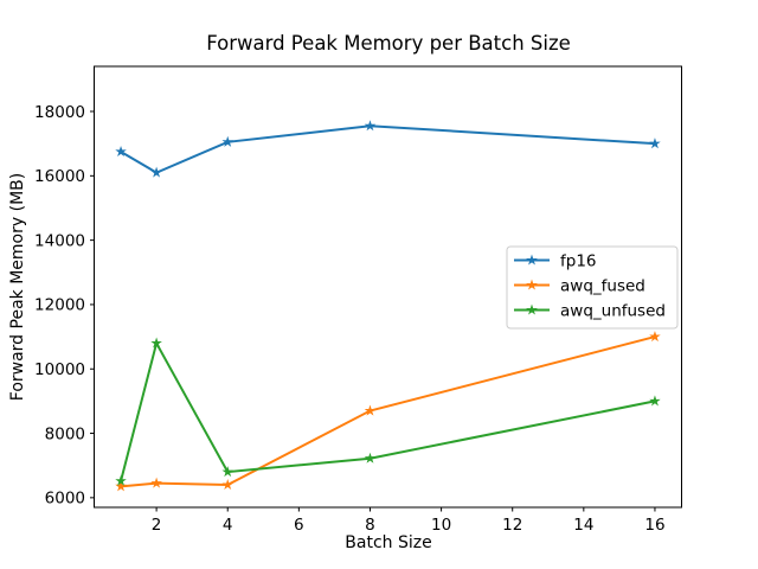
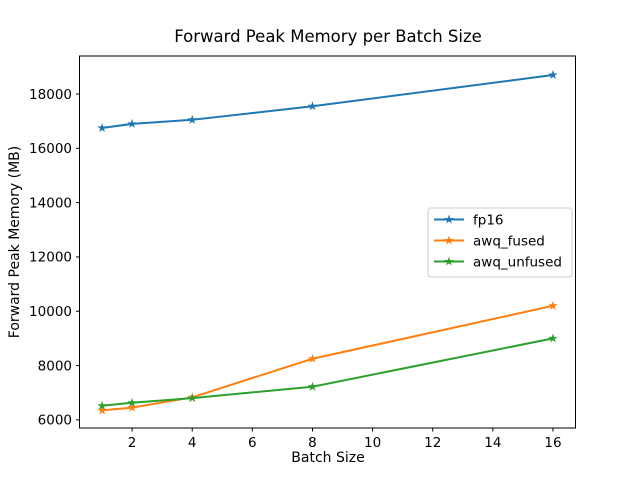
fp16/2: 16100 -> 16900
awq_unfused/2: 10800 -> 6600
awq_fused/4: 6400 -> 6800
awq_fused/8: 8700 -> 8200
fp16/16: 17000 -> 18700
awq_fused/16: 11000 -> 10200
